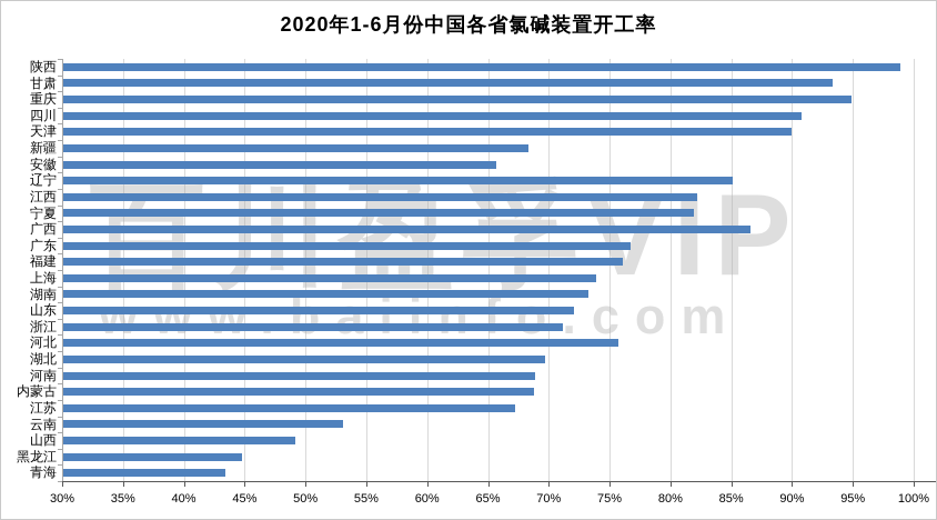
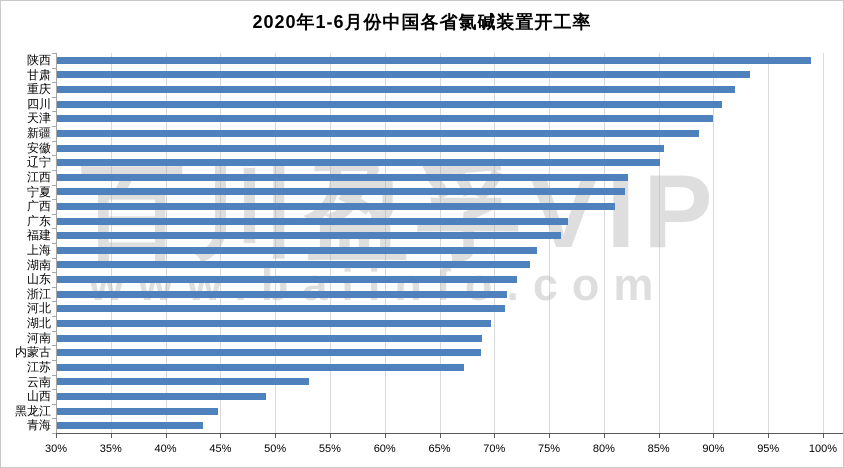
重庆: 94.9% -> 92.0%
新疆: 68.3% -> 88.7%
安徽: 65.7% -> 85.5%
广西: 86.6% -> 81.0%
河北: 75.7% -> 71.0%
